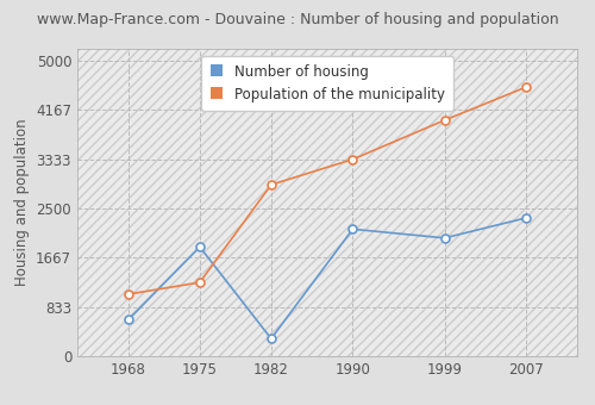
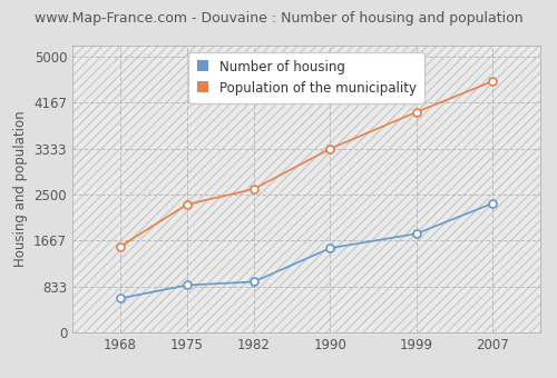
Population of the municipality/1968: 1050 -> 1560
Number of housing/1975: 1850 -> 860
Population of the municipality/1975: 1250 -> 2320
Number of housing/1982: 300 -> 920
Population of the municipality/1982: 2900 -> 2600
Number of housing/1990: 2150 -> 1530
Number of housing/1999: 2000 -> 1790
